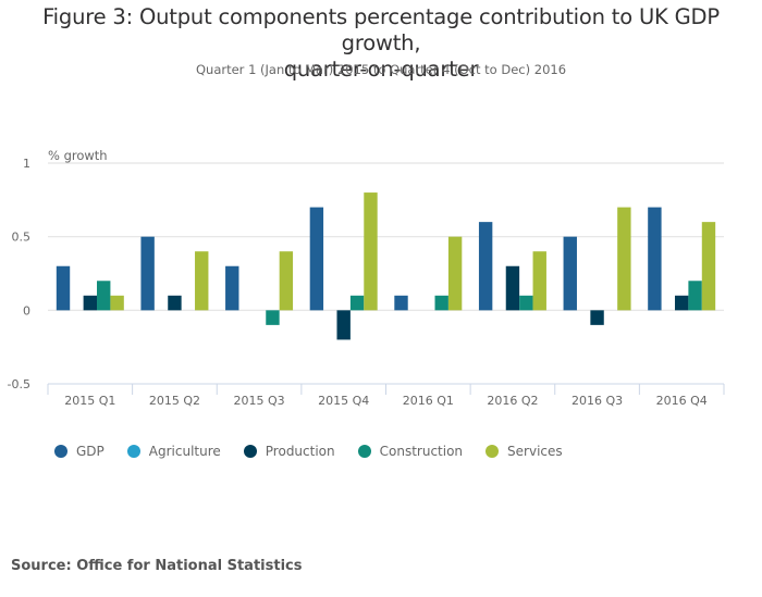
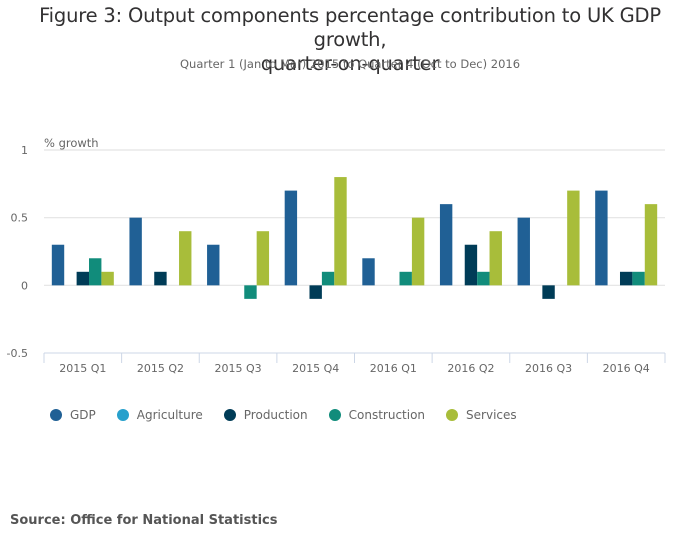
Production/2015 Q4: -0.2 -> -0.1
GDP/2016 Q1: 0.1 -> 0.2
Construction/2016 Q4: 0.2 -> 0.1
